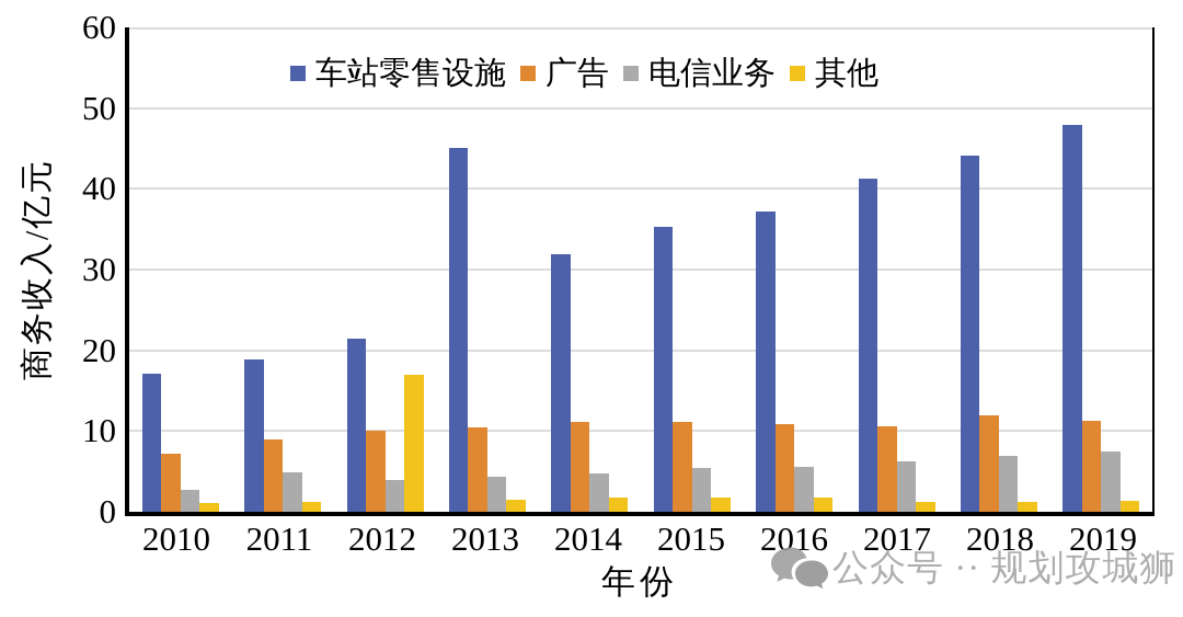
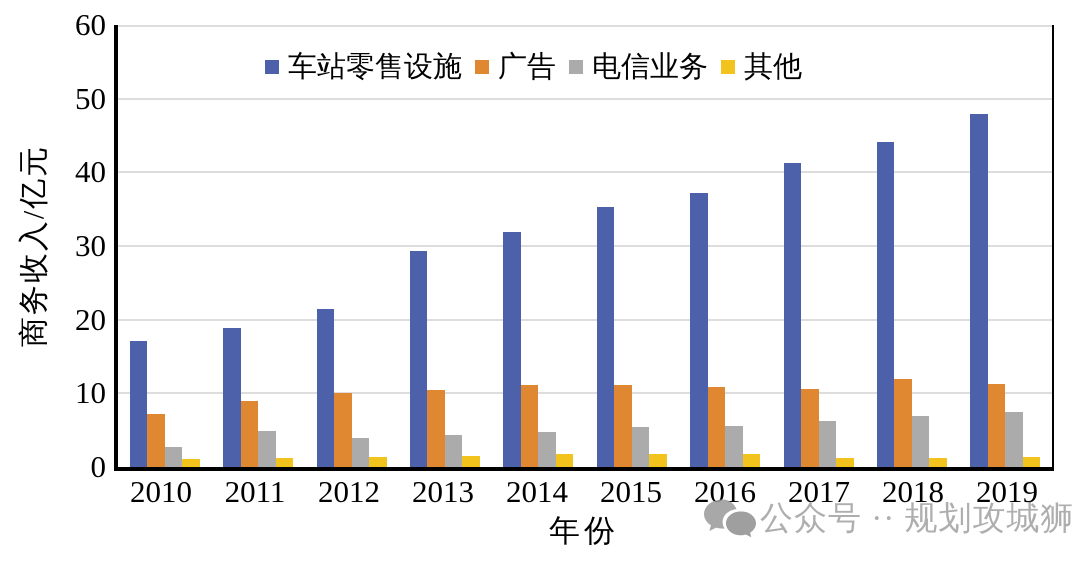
其他/2012: 17 -> 1
车站零售设施/2013: 45 -> 29
